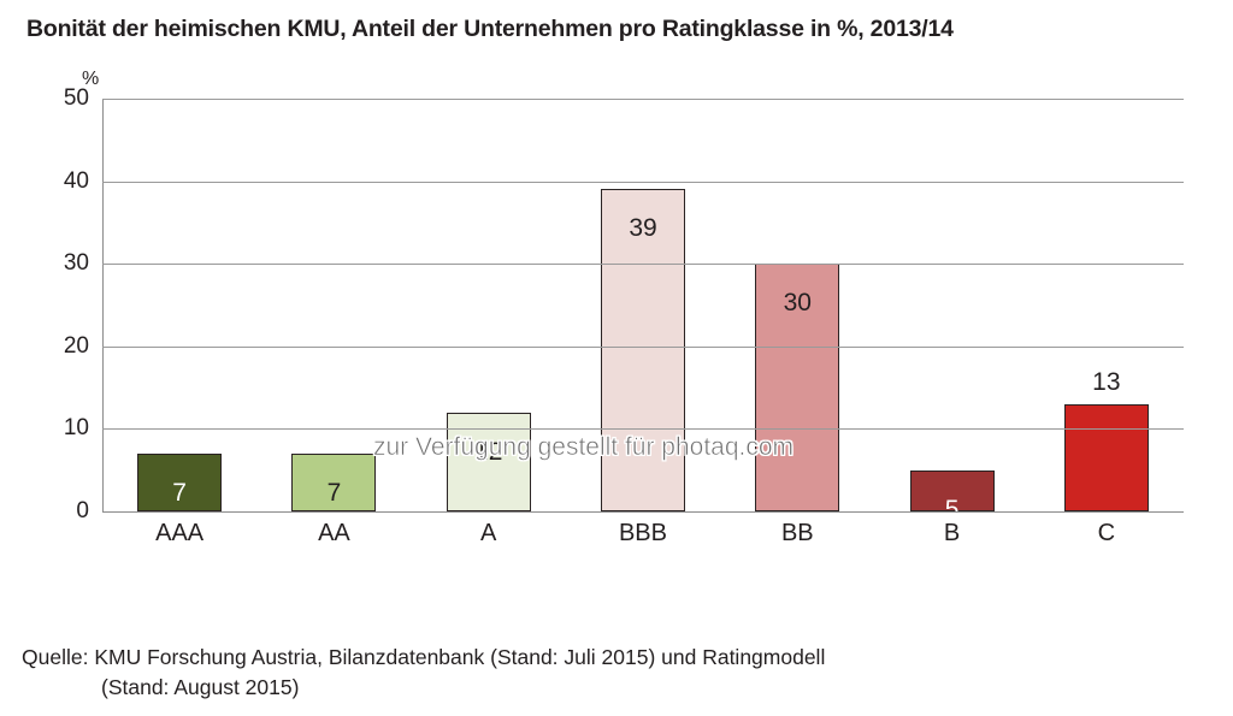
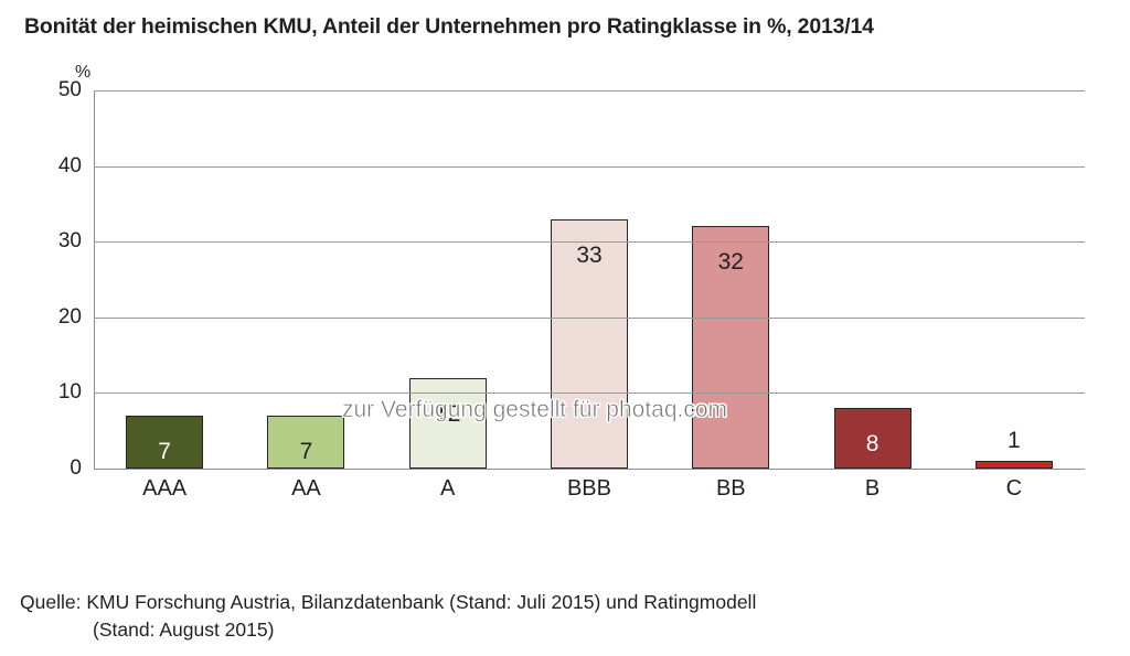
BBB: 39 -> 33
BB: 30 -> 32
B: 5 -> 8
C: 13 -> 1
